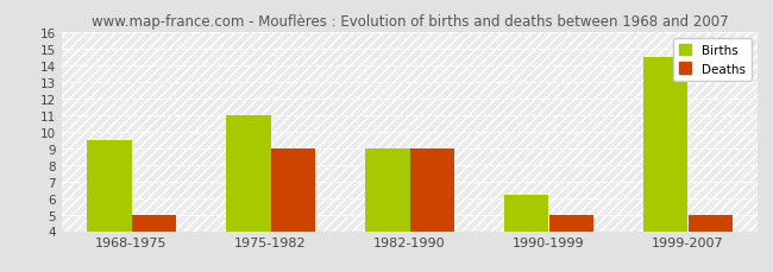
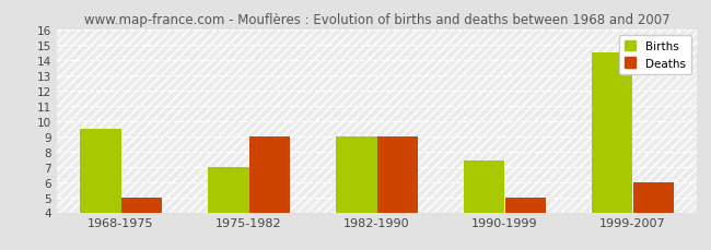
Births/1975-1982: 11.0 -> 7.0
Births/1990-1999: 6.2 -> 7.4
Deaths/1999-2007: 5 -> 6
